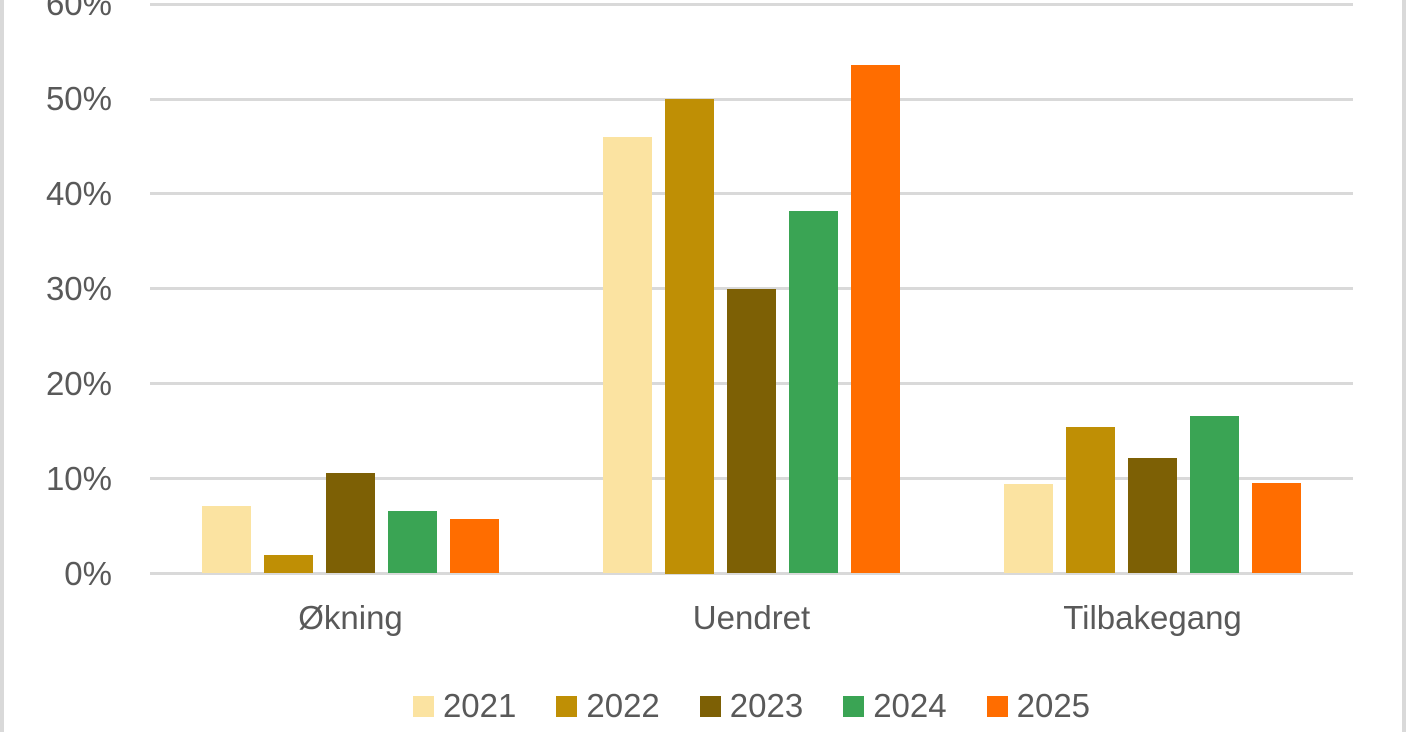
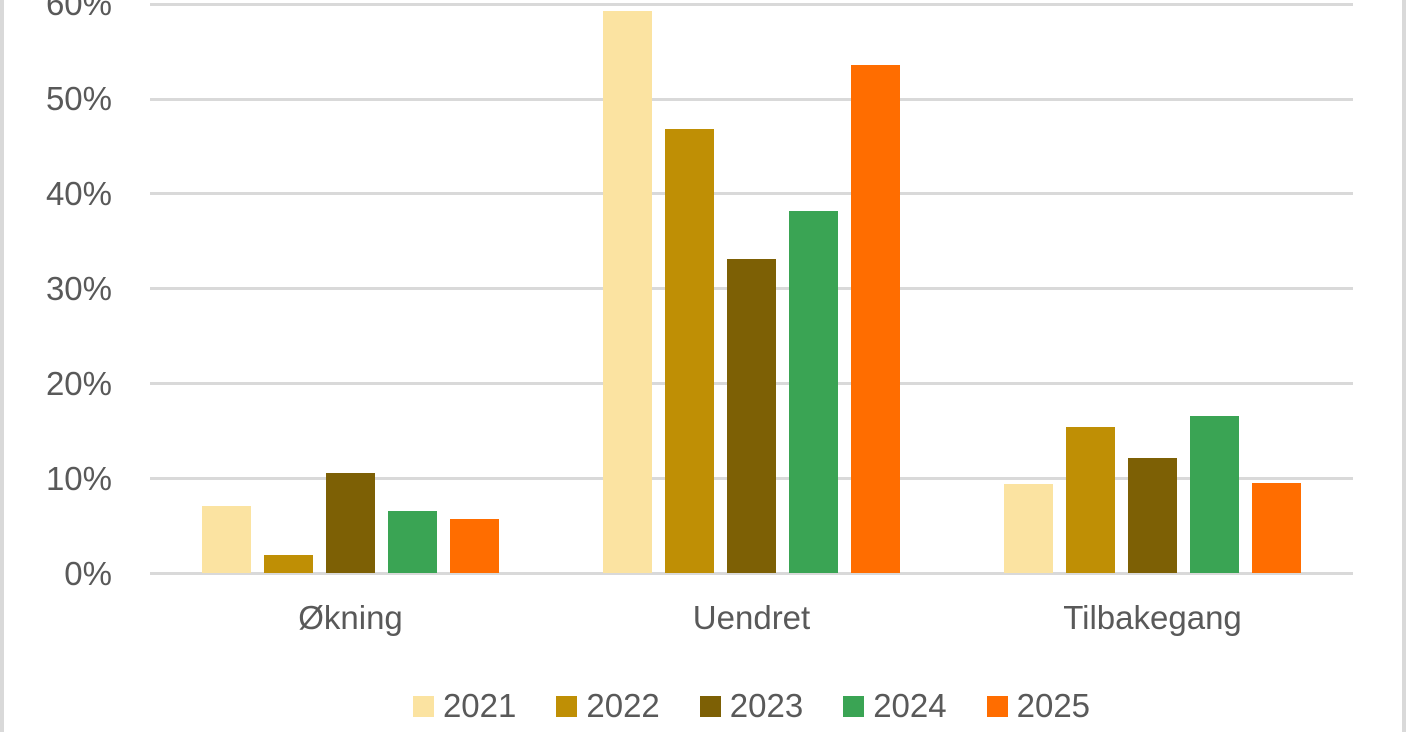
2021/Uendret: 46% -> 59%
2022/Uendret: 50% -> 47%
2023/Uendret: 30% -> 33%
